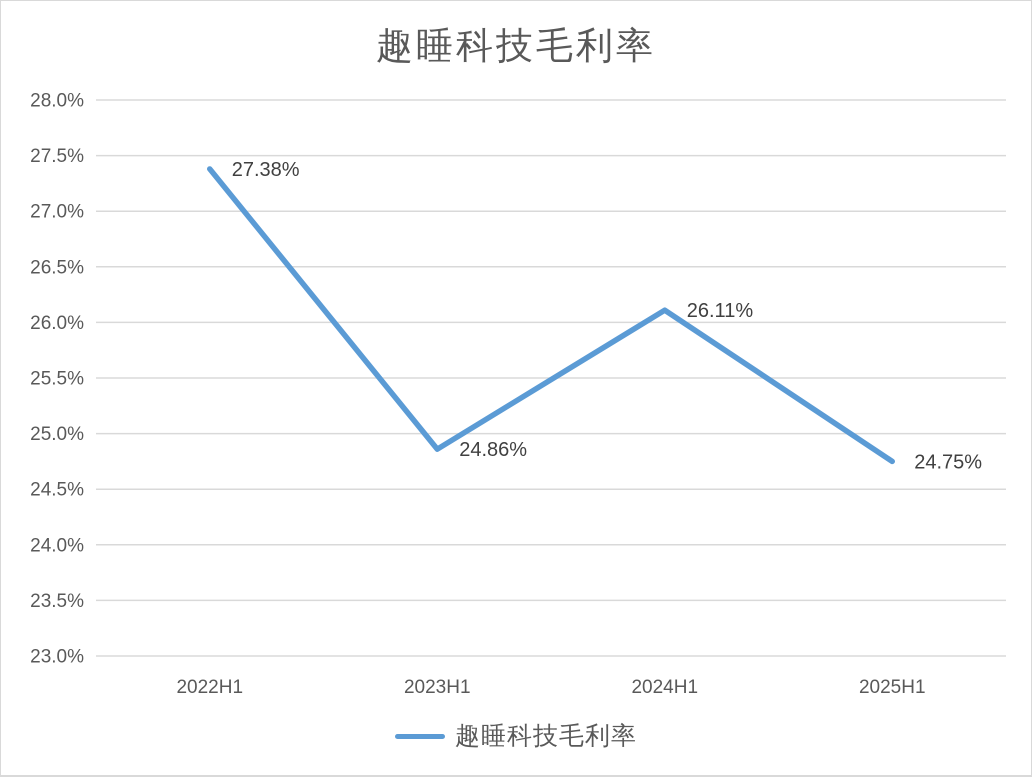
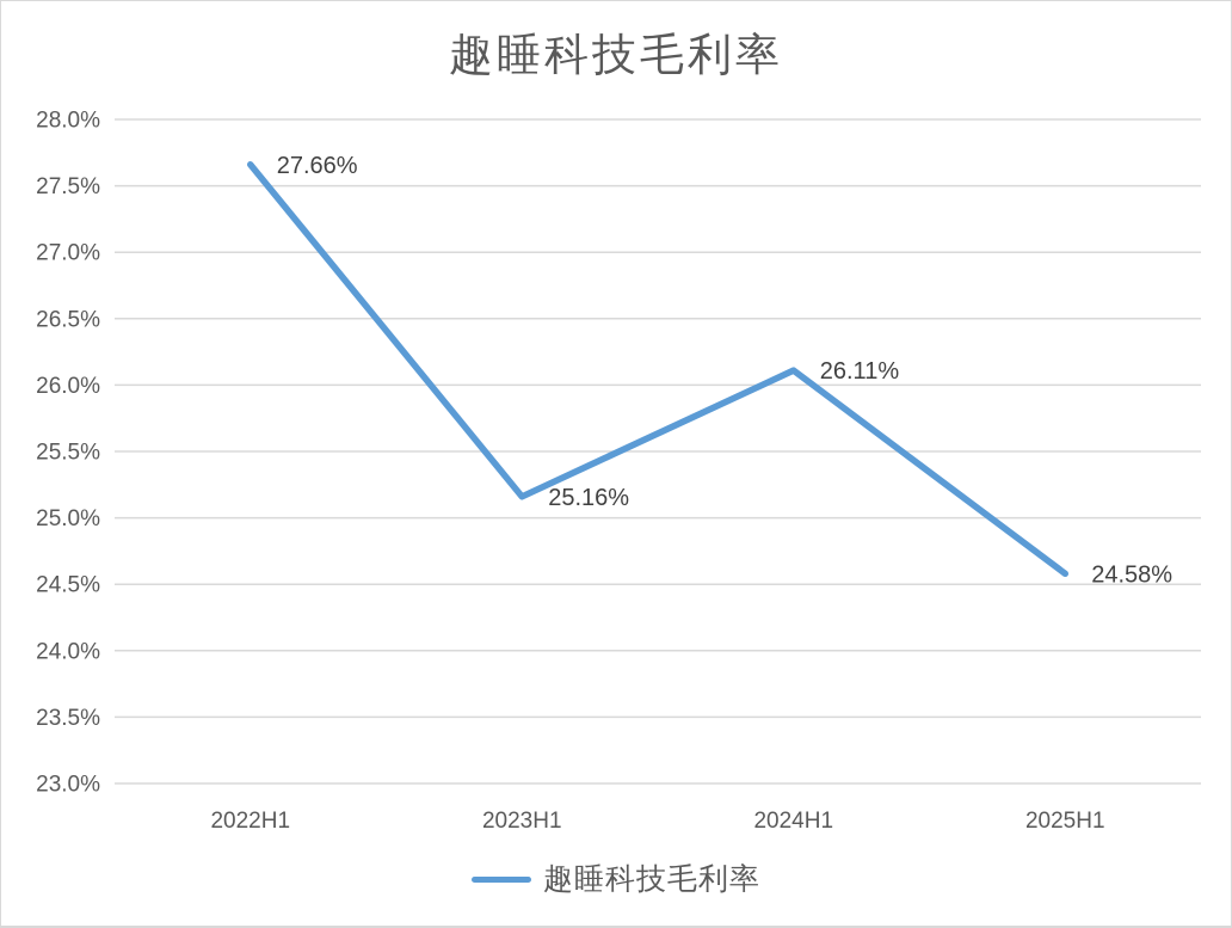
2022H1: 27.38% -> 27.66%
2023H1: 24.86% -> 25.16%
2025H1: 24.75% -> 24.58%
